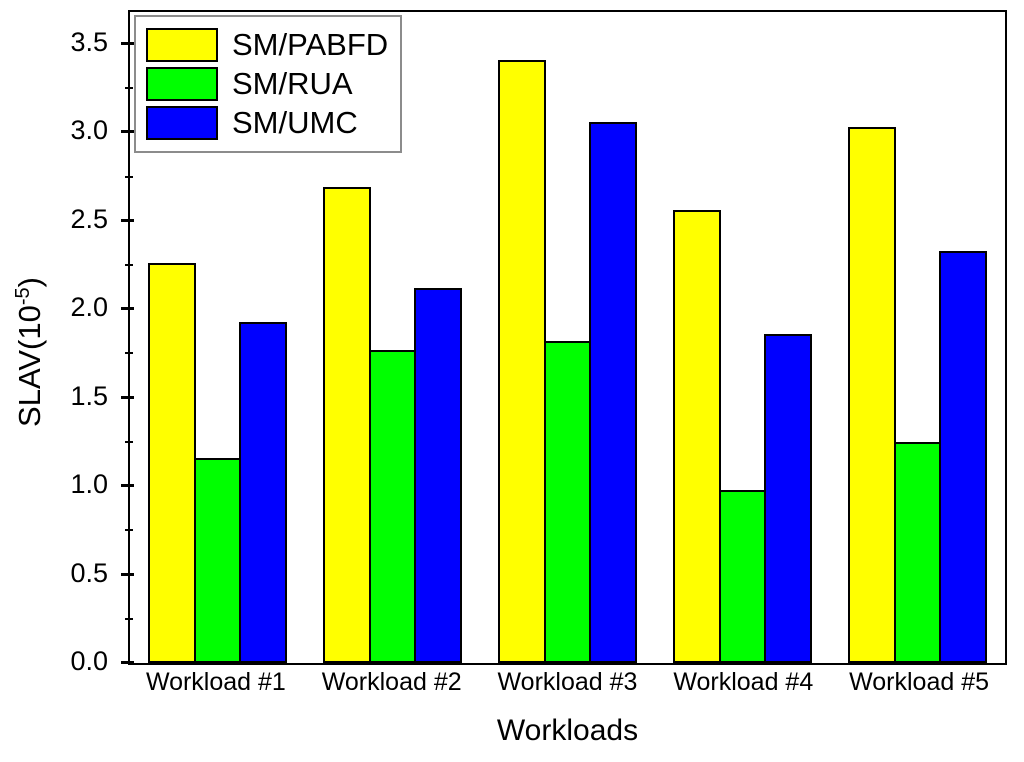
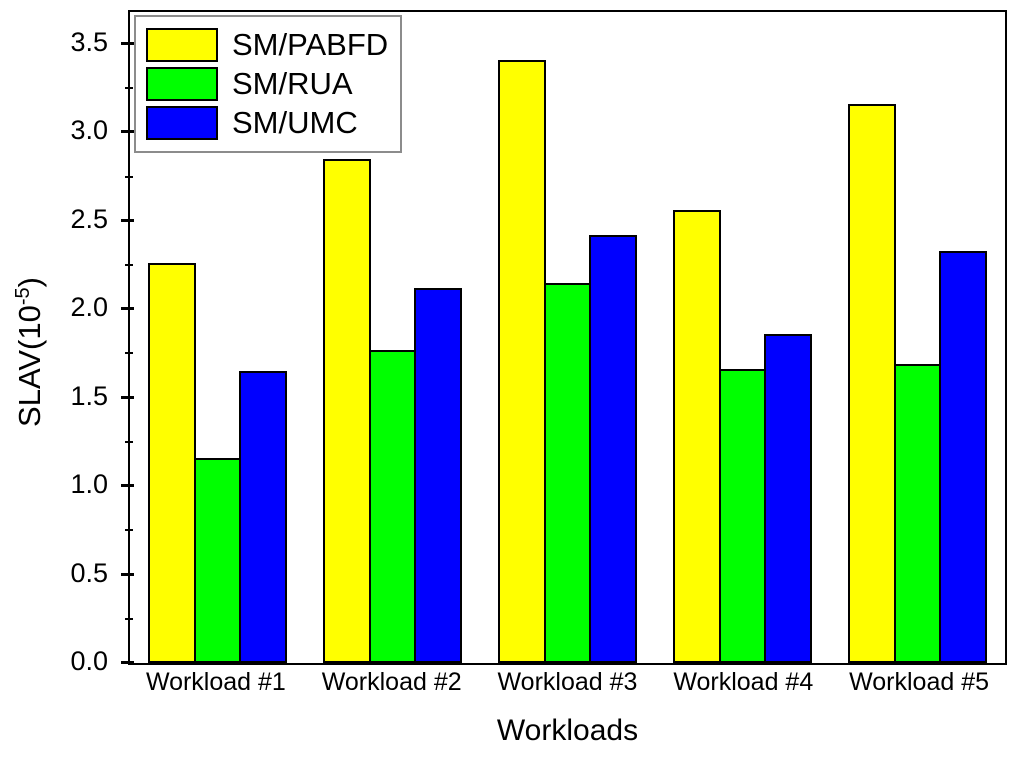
SM/UMC/Workload #1: 1.93 -> 1.65
SM/PABFD/Workload #2: 2.69 -> 2.85
SM/RUA/Workload #3: 1.82 -> 2.15
SM/UMC/Workload #3: 3.06 -> 2.42
SM/RUA/Workload #4: 0.98 -> 1.66
SM/PABFD/Workload #5: 3.03 -> 3.16
SM/RUA/Workload #5: 1.25 -> 1.69
